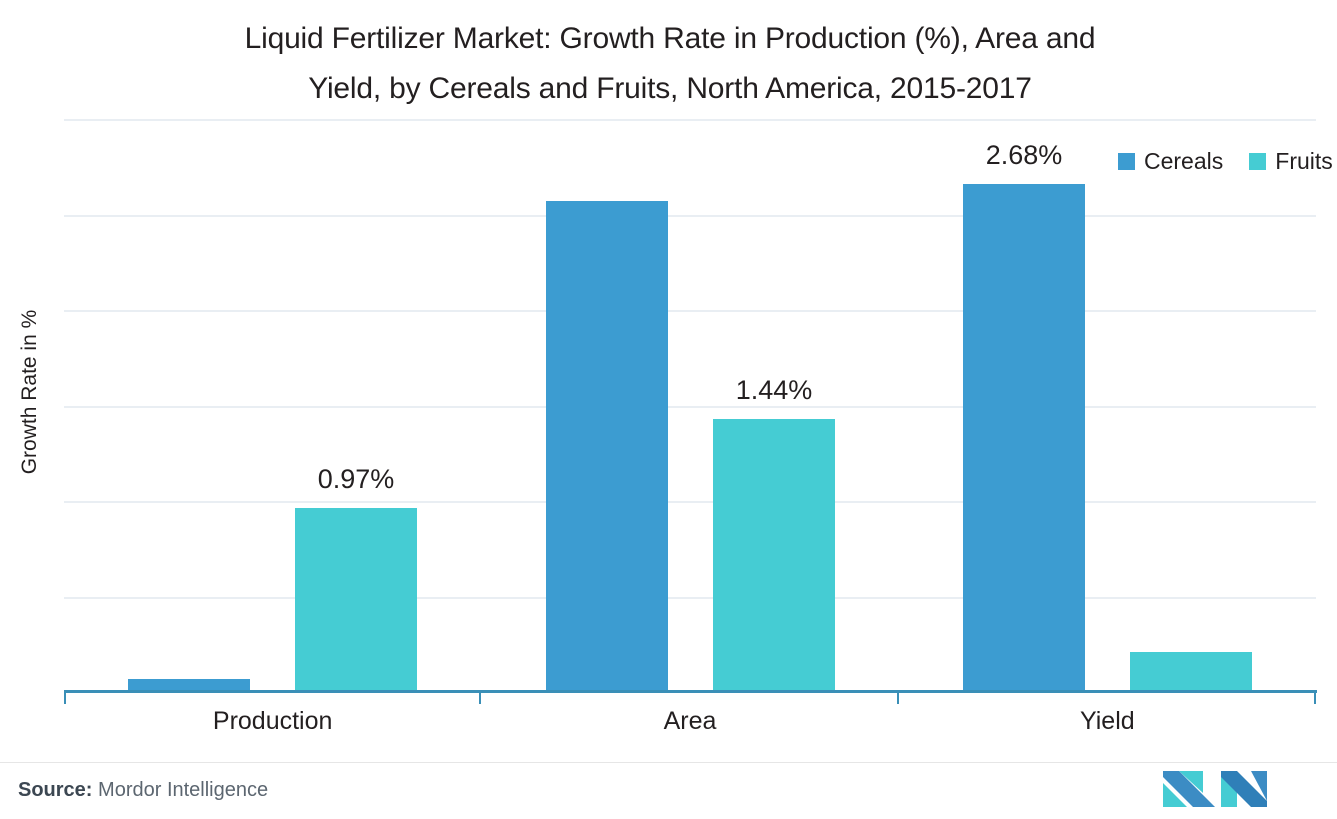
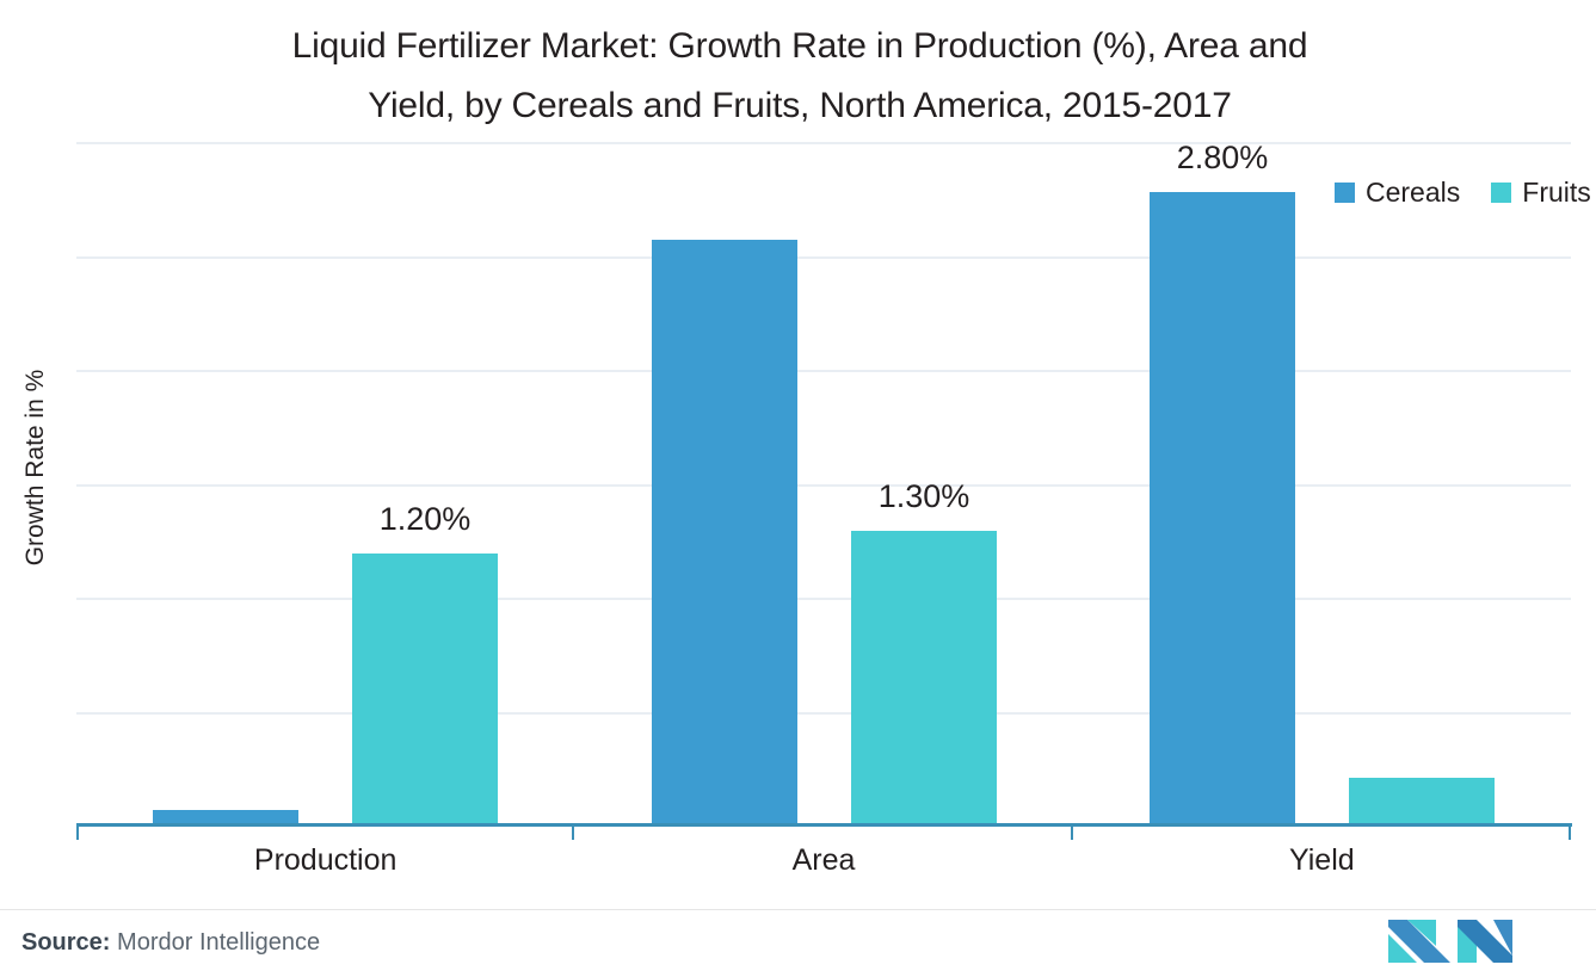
Fruits/Production: 0.97% -> 1.20%
Fruits/Area: 1.44% -> 1.30%
Cereals/Yield: 2.68% -> 2.80%
